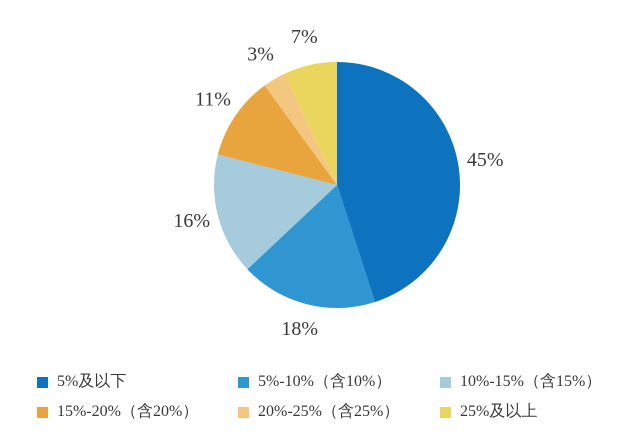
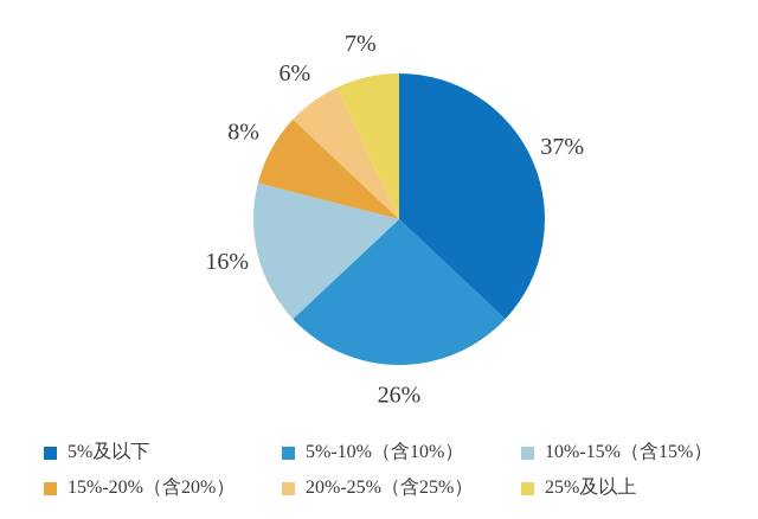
5%及以下: 45% -> 37%
5%-10%（含10%）: 18% -> 26%
15%-20%（含20%）: 11% -> 8%
20%-25%（含25%）: 3% -> 6%
